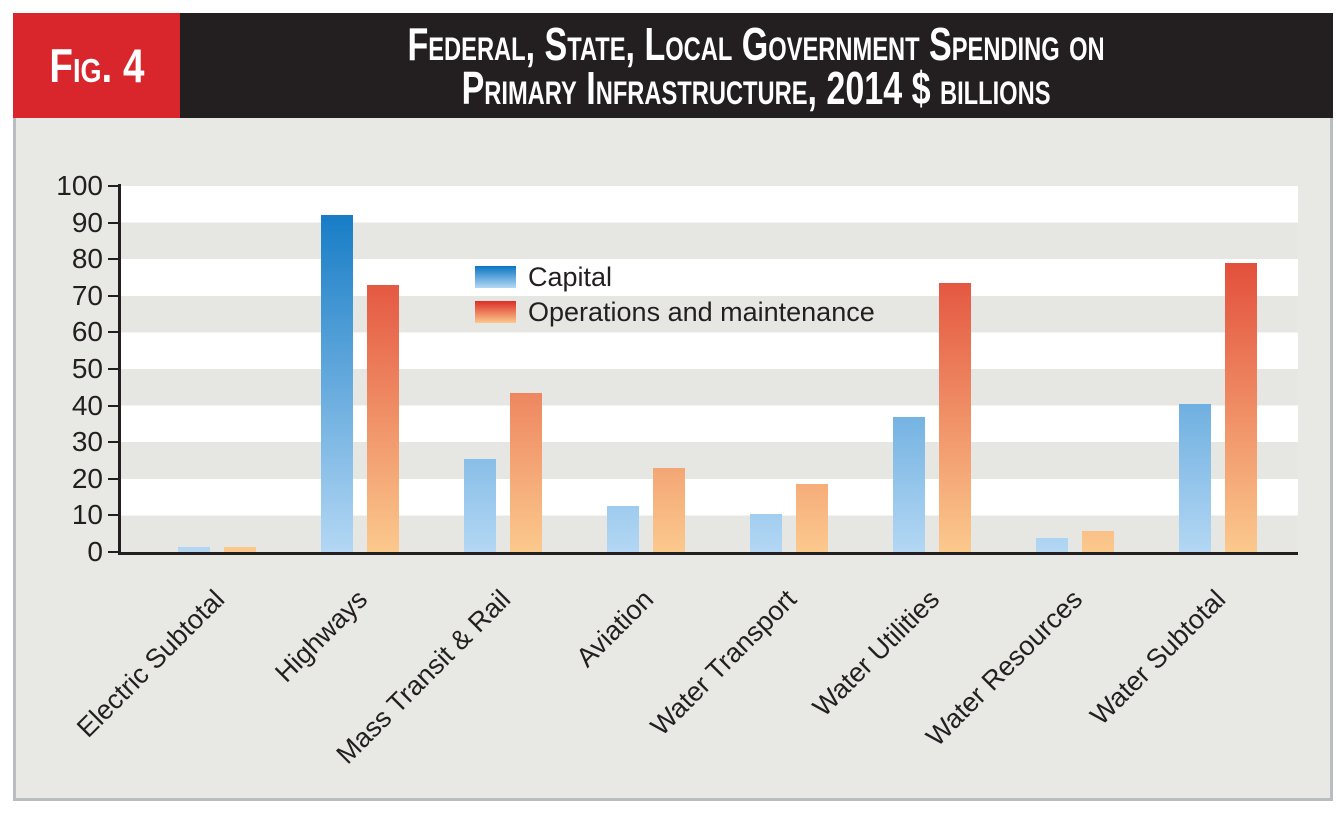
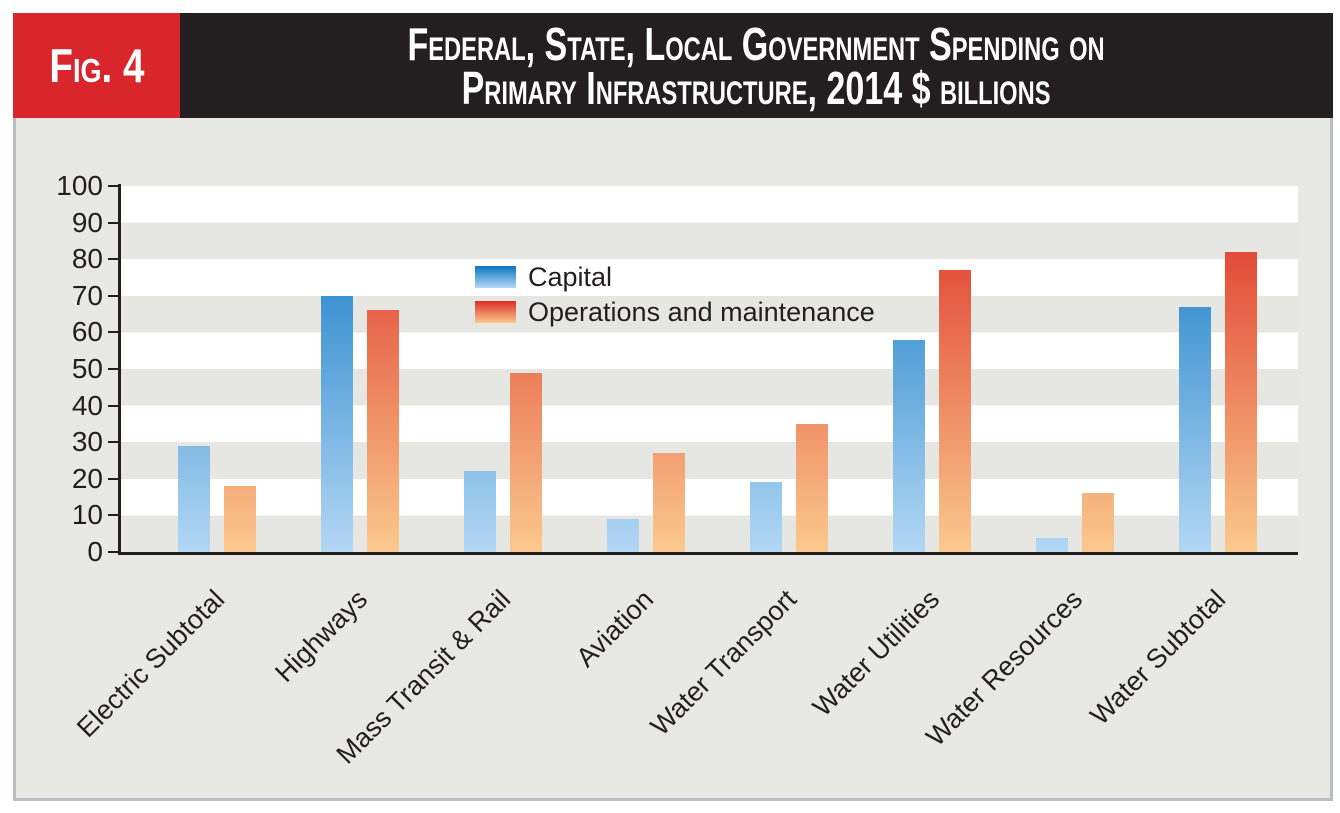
Capital/Electric Subtotal: 1 -> 29
Operations and maintenance/Electric Subtotal: 1 -> 18
Capital/Highways: 92 -> 70
Operations and maintenance/Highways: 73 -> 66
Capital/Mass Transit & Rail: 26 -> 22
Operations and maintenance/Mass Transit & Rail: 44 -> 49
Capital/Aviation: 12 -> 9
Operations and maintenance/Aviation: 23 -> 27
Capital/Water Transport: 10 -> 19
Operations and maintenance/Water Transport: 18 -> 35
Capital/Water Utilities: 37 -> 58
Operations and maintenance/Water Utilities: 74 -> 77
Operations and maintenance/Water Resources: 6 -> 16
Capital/Water Subtotal: 40 -> 67
Operations and maintenance/Water Subtotal: 79 -> 82
